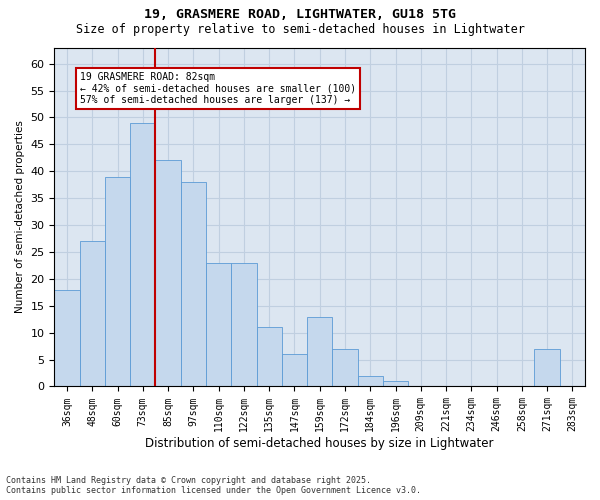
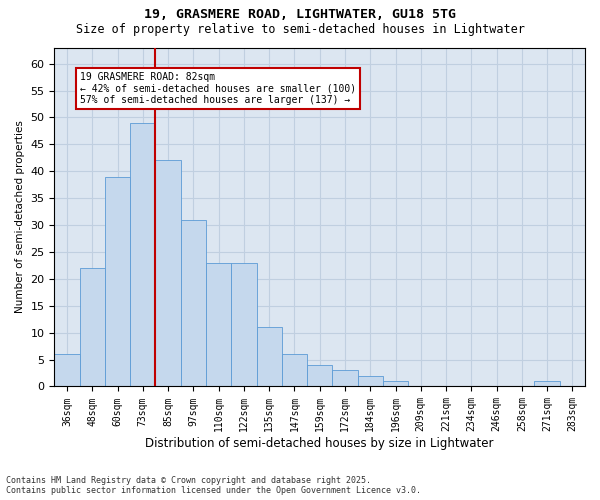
36sqm: 18 -> 6
48sqm: 27 -> 22
97sqm: 38 -> 31
159sqm: 13 -> 4
172sqm: 7 -> 3
271sqm: 7 -> 1
